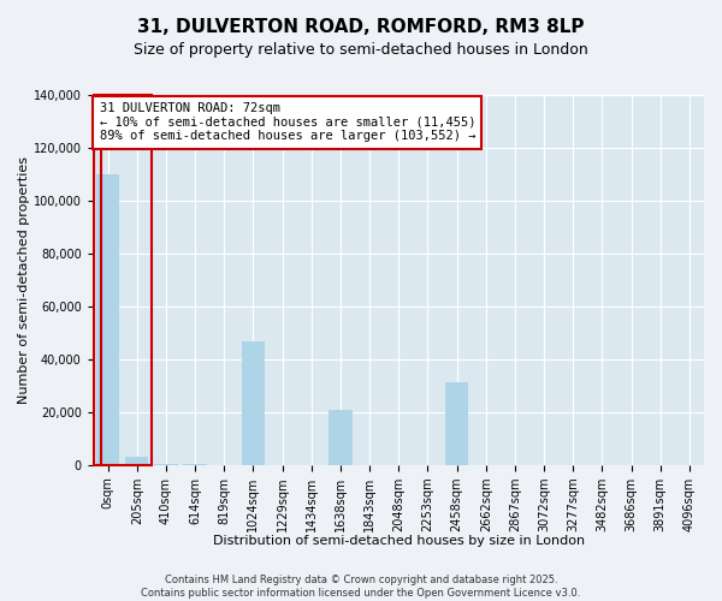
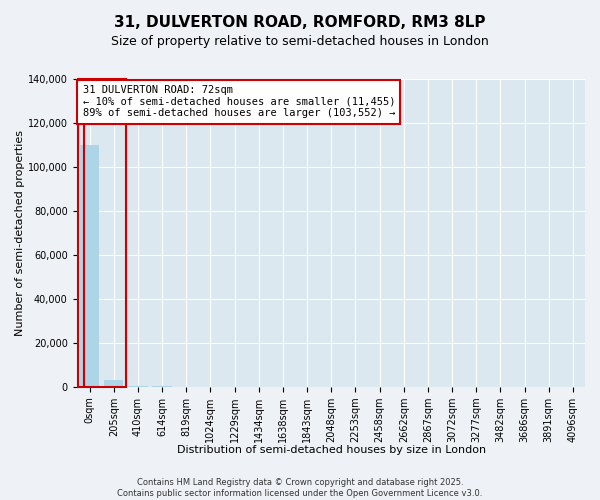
1024sqm: 47,000 -> 0
1638sqm: 21,000 -> 0
2458sqm: 31,500 -> 0
